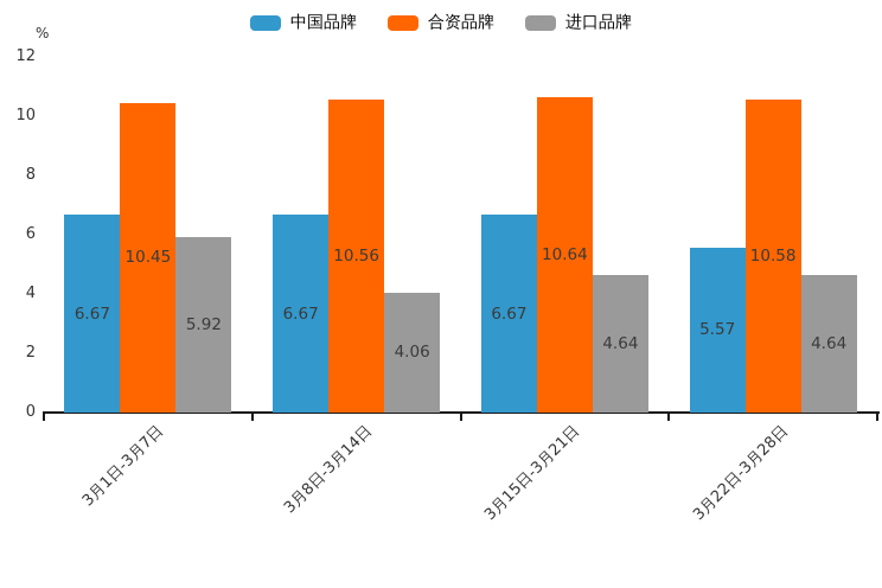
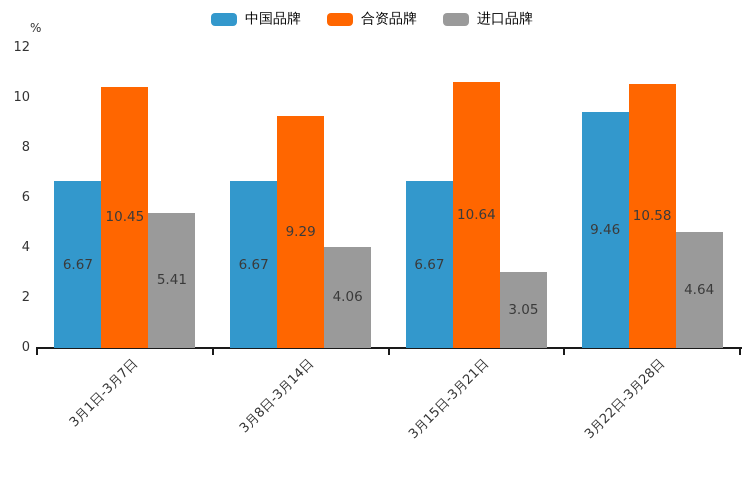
进口品牌/3月1日-3月7日: 5.92 -> 5.41
合资品牌/3月8日-3月14日: 10.56 -> 9.29
进口品牌/3月15日-3月21日: 4.64 -> 3.05
中国品牌/3月22日-3月28日: 5.57 -> 9.46
